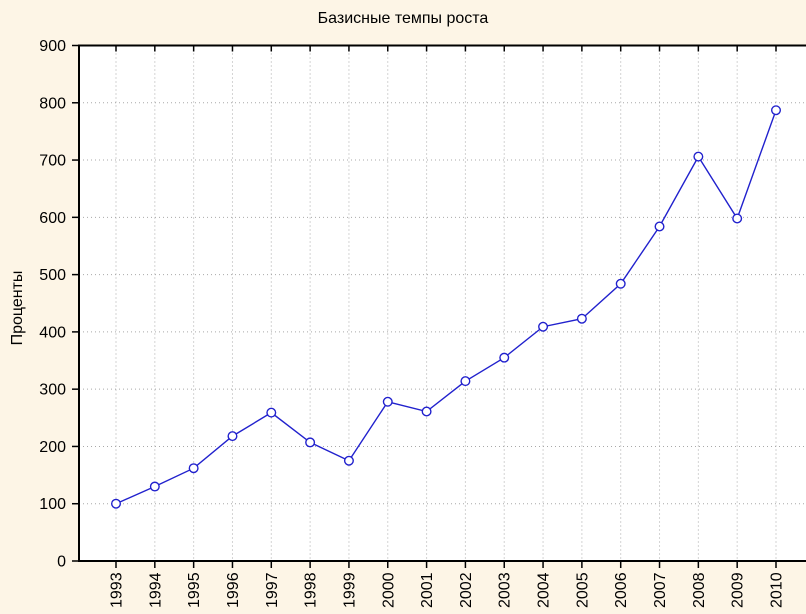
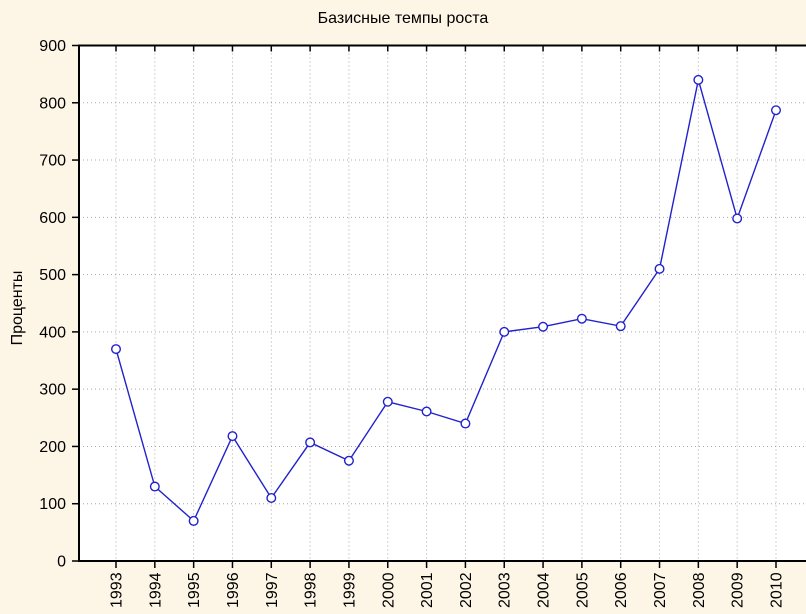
1993: 100 -> 370
1995: 160 -> 70
1997: 260 -> 110
2002: 310 -> 240
2003: 360 -> 400
2006: 480 -> 410
2007: 580 -> 510
2008: 710 -> 840
